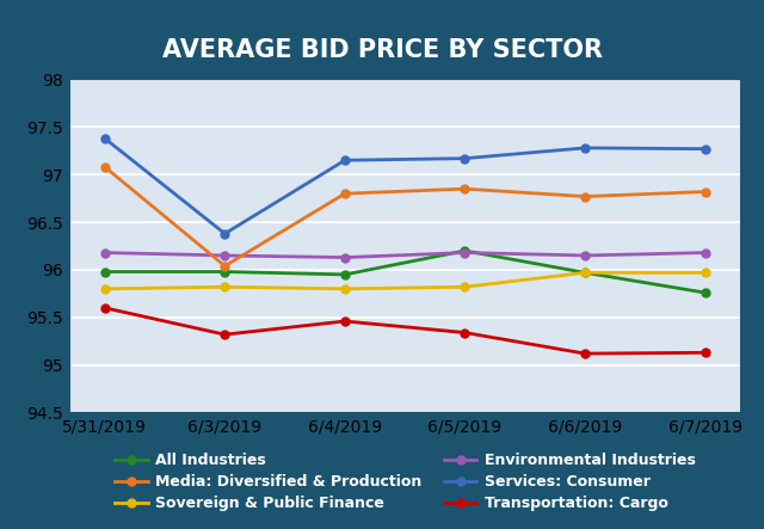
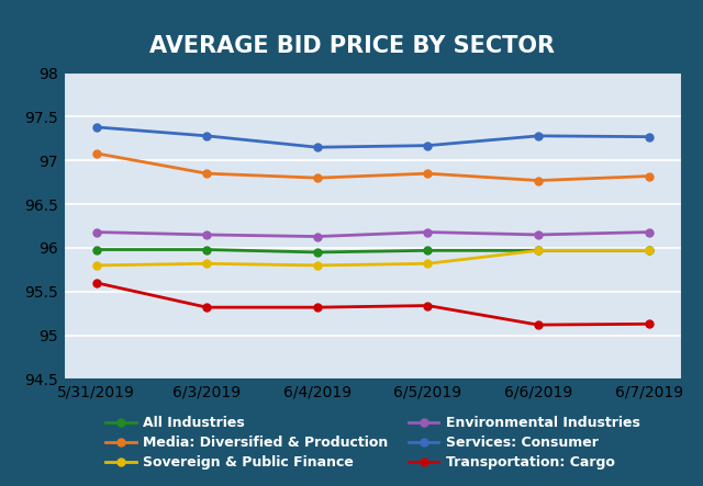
Media: Diversified & Production/6/3/2019: 96.04 -> 96.85
Services: Consumer/6/3/2019: 96.38 -> 97.28
Transportation: Cargo/6/4/2019: 95.46 -> 95.32
All Industries/6/5/2019: 96.20 -> 95.97
All Industries/6/7/2019: 95.76 -> 95.97
